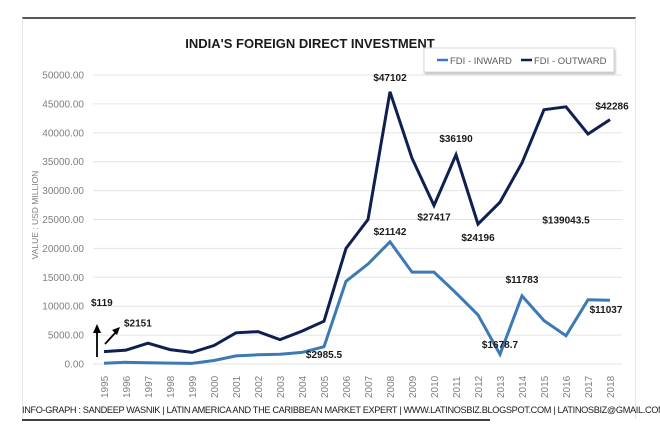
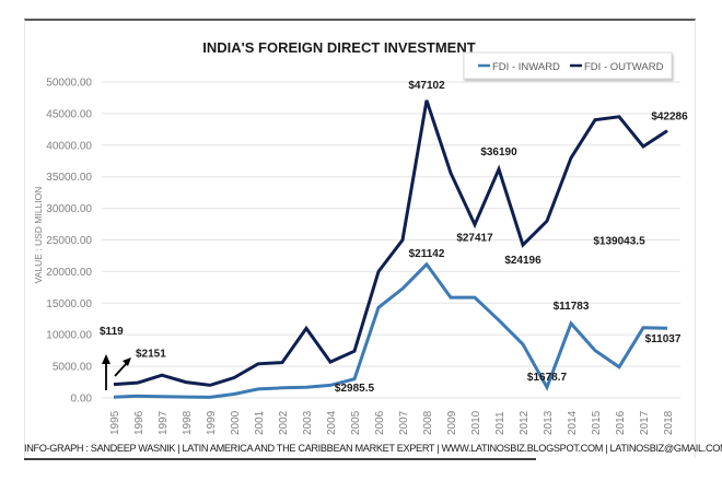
FDI - OUTWARD/2003: 4000 -> 11000
FDI - OUTWARD/2014: 35000 -> 38000
